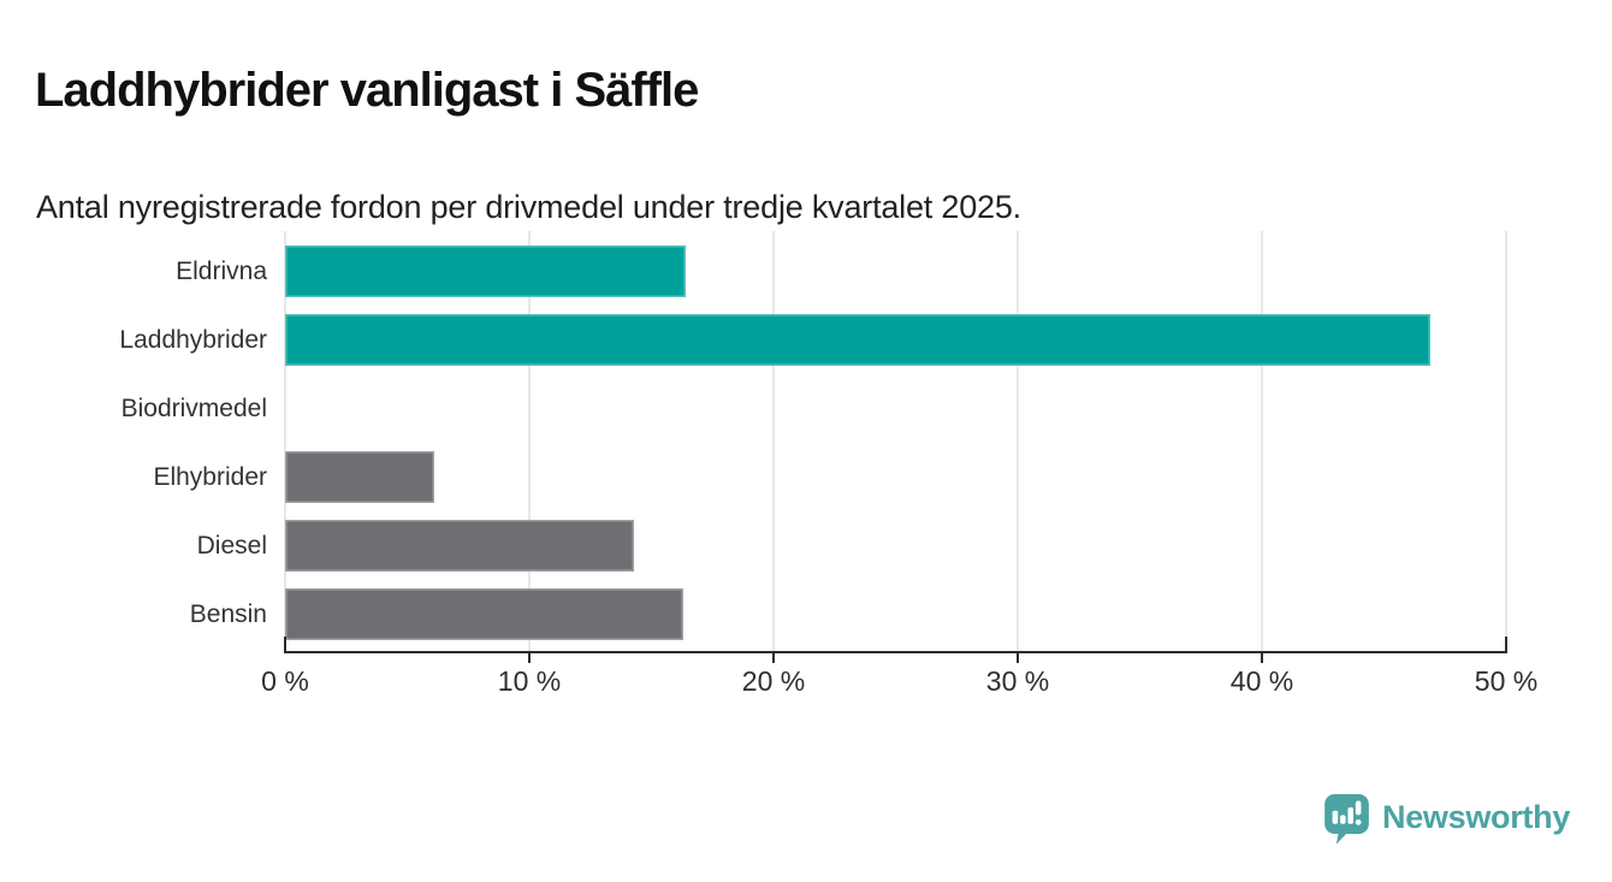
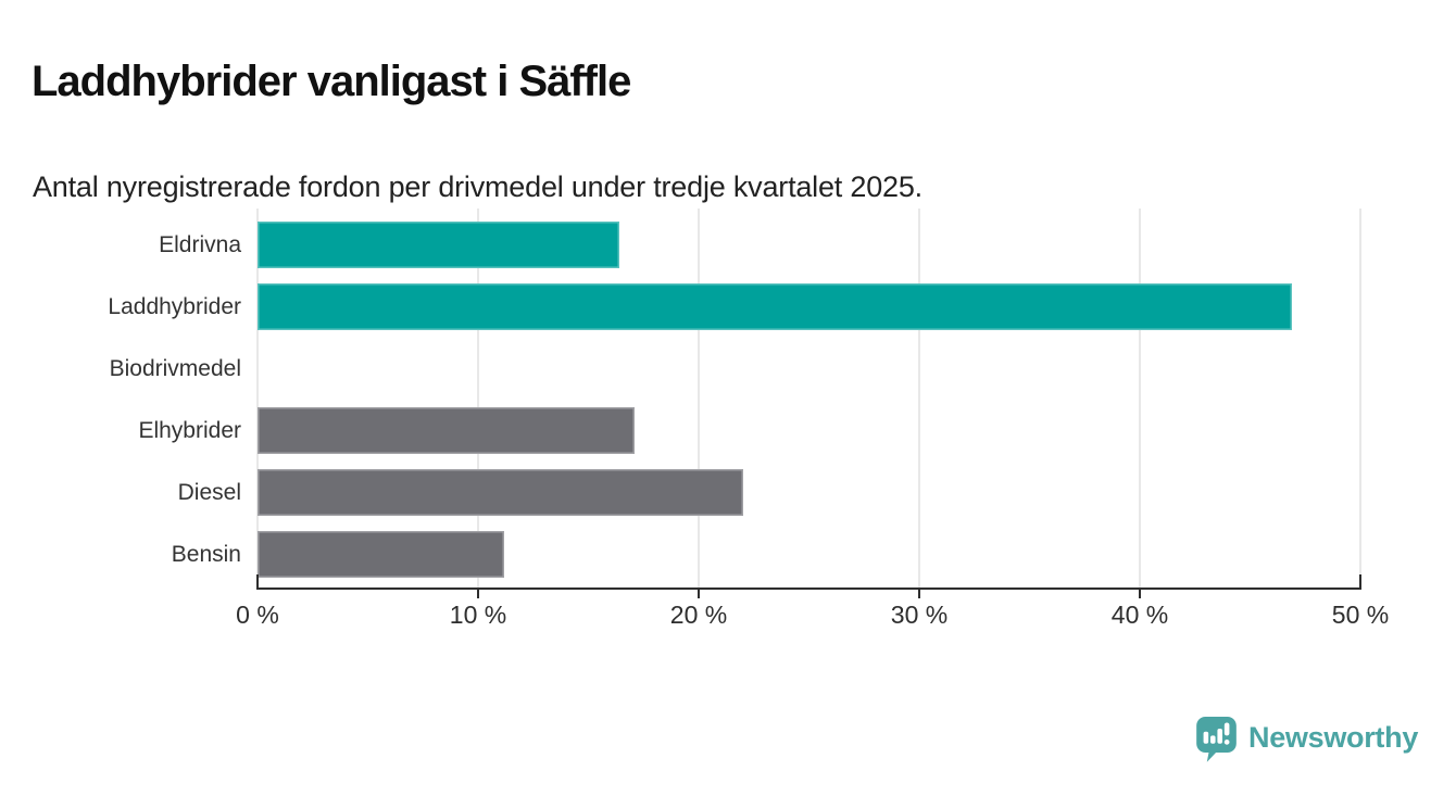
Elhybrider: 6.1% -> 17.1%
Diesel: 14.3% -> 22.0%
Bensin: 16.3% -> 11.2%
